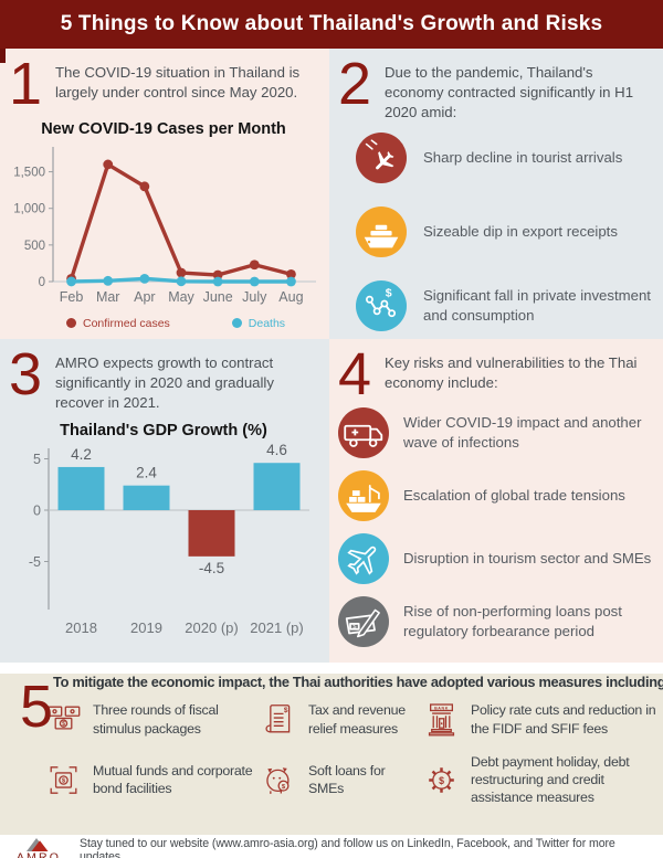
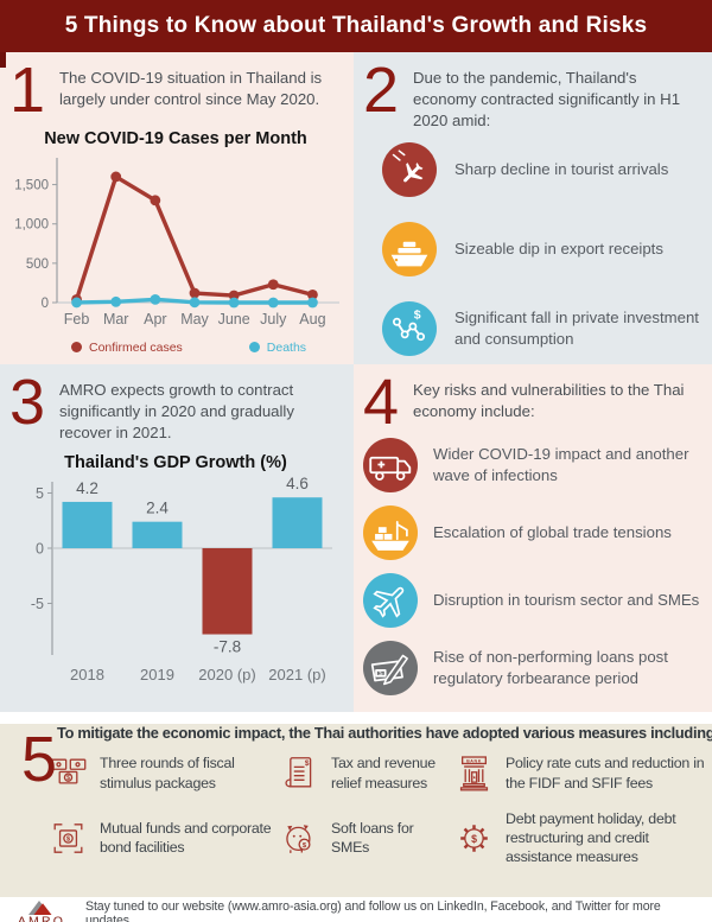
Thailand's GDP Growth (%)/2020 (p): -4.5 -> -7.8
